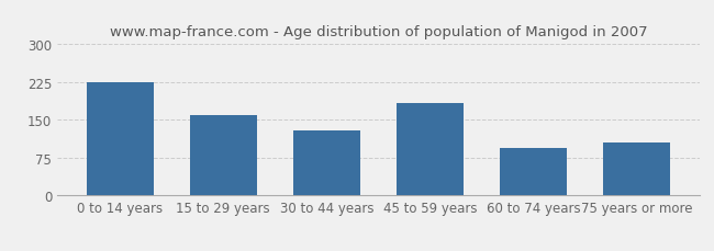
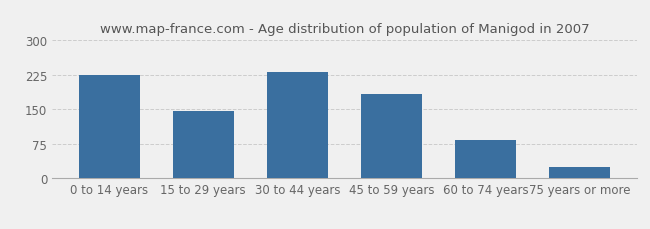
15 to 29 years: 160 -> 147
30 to 44 years: 130 -> 232
60 to 74 years: 95 -> 84
75 years or more: 105 -> 24
